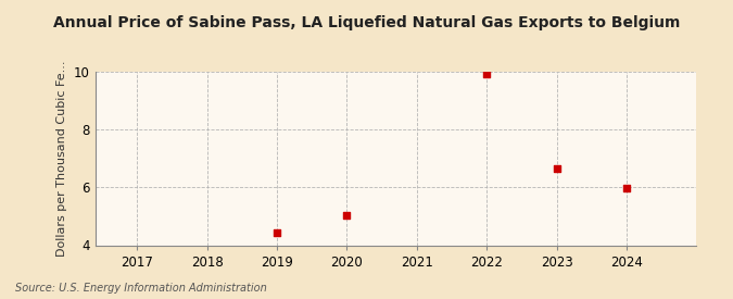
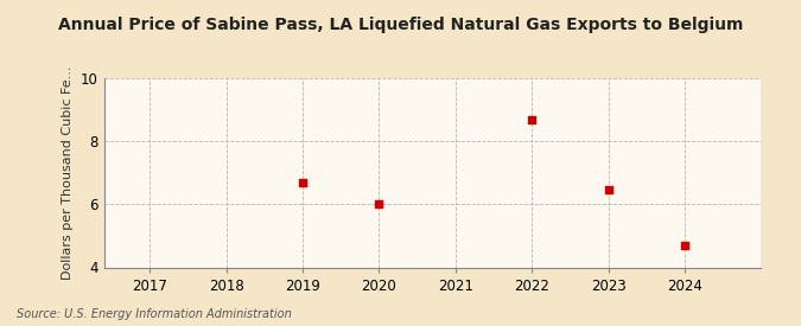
2019: 4.45 -> 6.70
2020: 5.05 -> 6.00
2022: 9.92 -> 8.70
2023: 6.65 -> 6.45
2024: 5.97 -> 4.70
